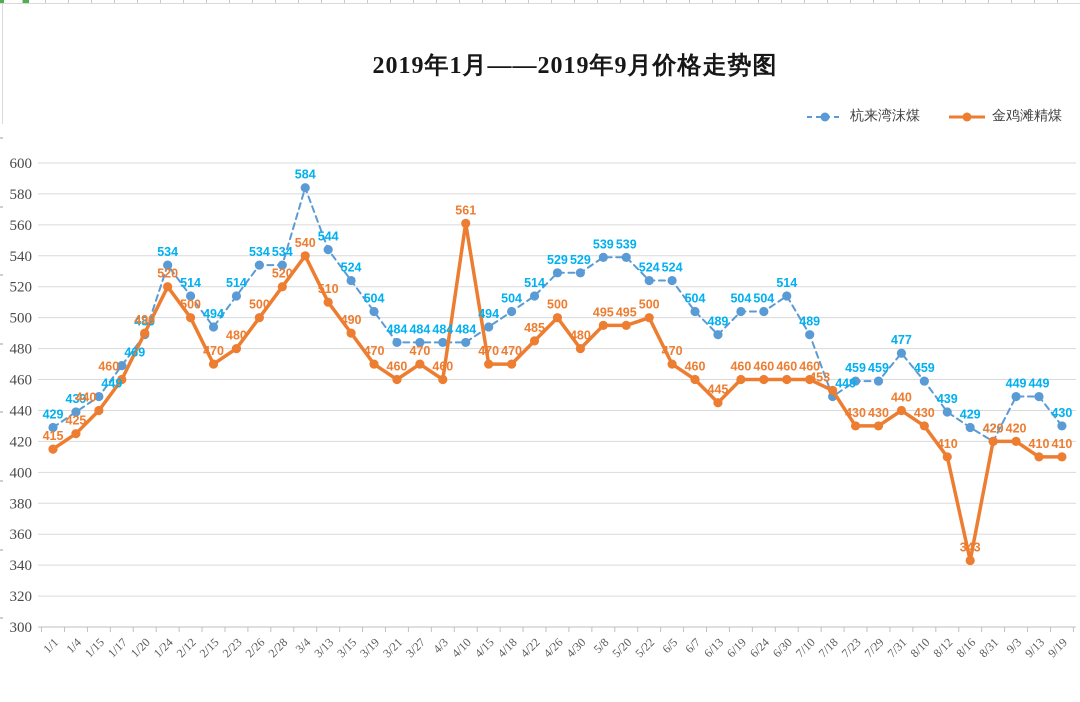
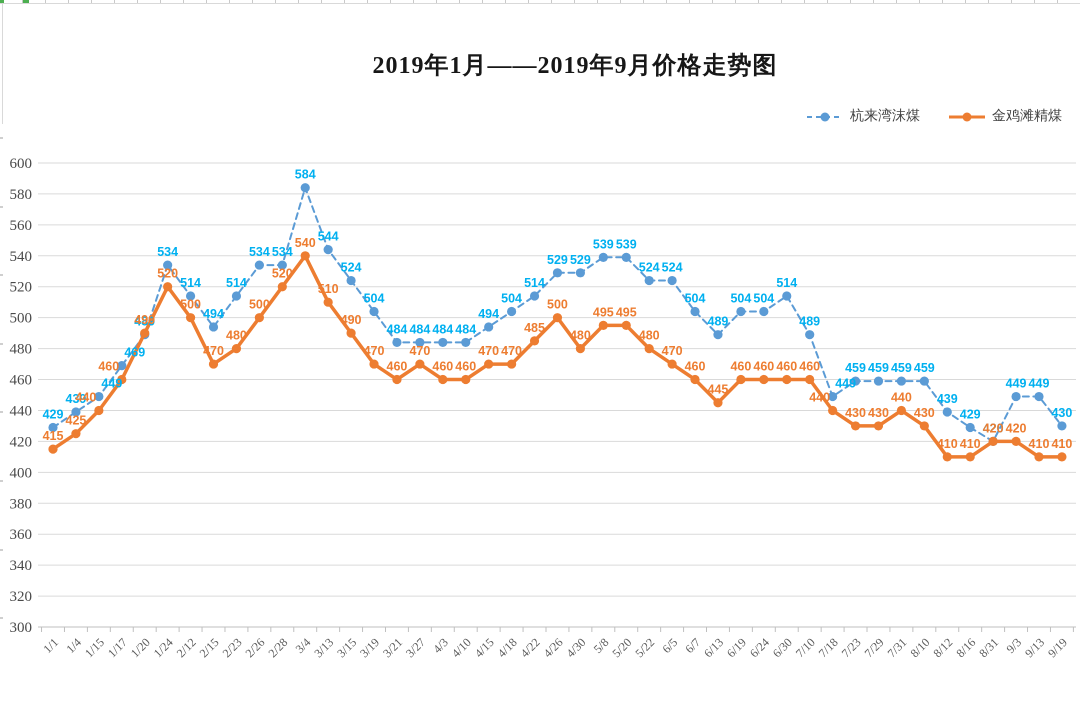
金鸡滩精煤/4/10: 561 -> 460
金鸡滩精煤/5/22: 500 -> 480
金鸡滩精煤/7/18: 453 -> 440
杭来湾沫煤/7/31: 477 -> 459
金鸡滩精煤/8/16: 343 -> 410
